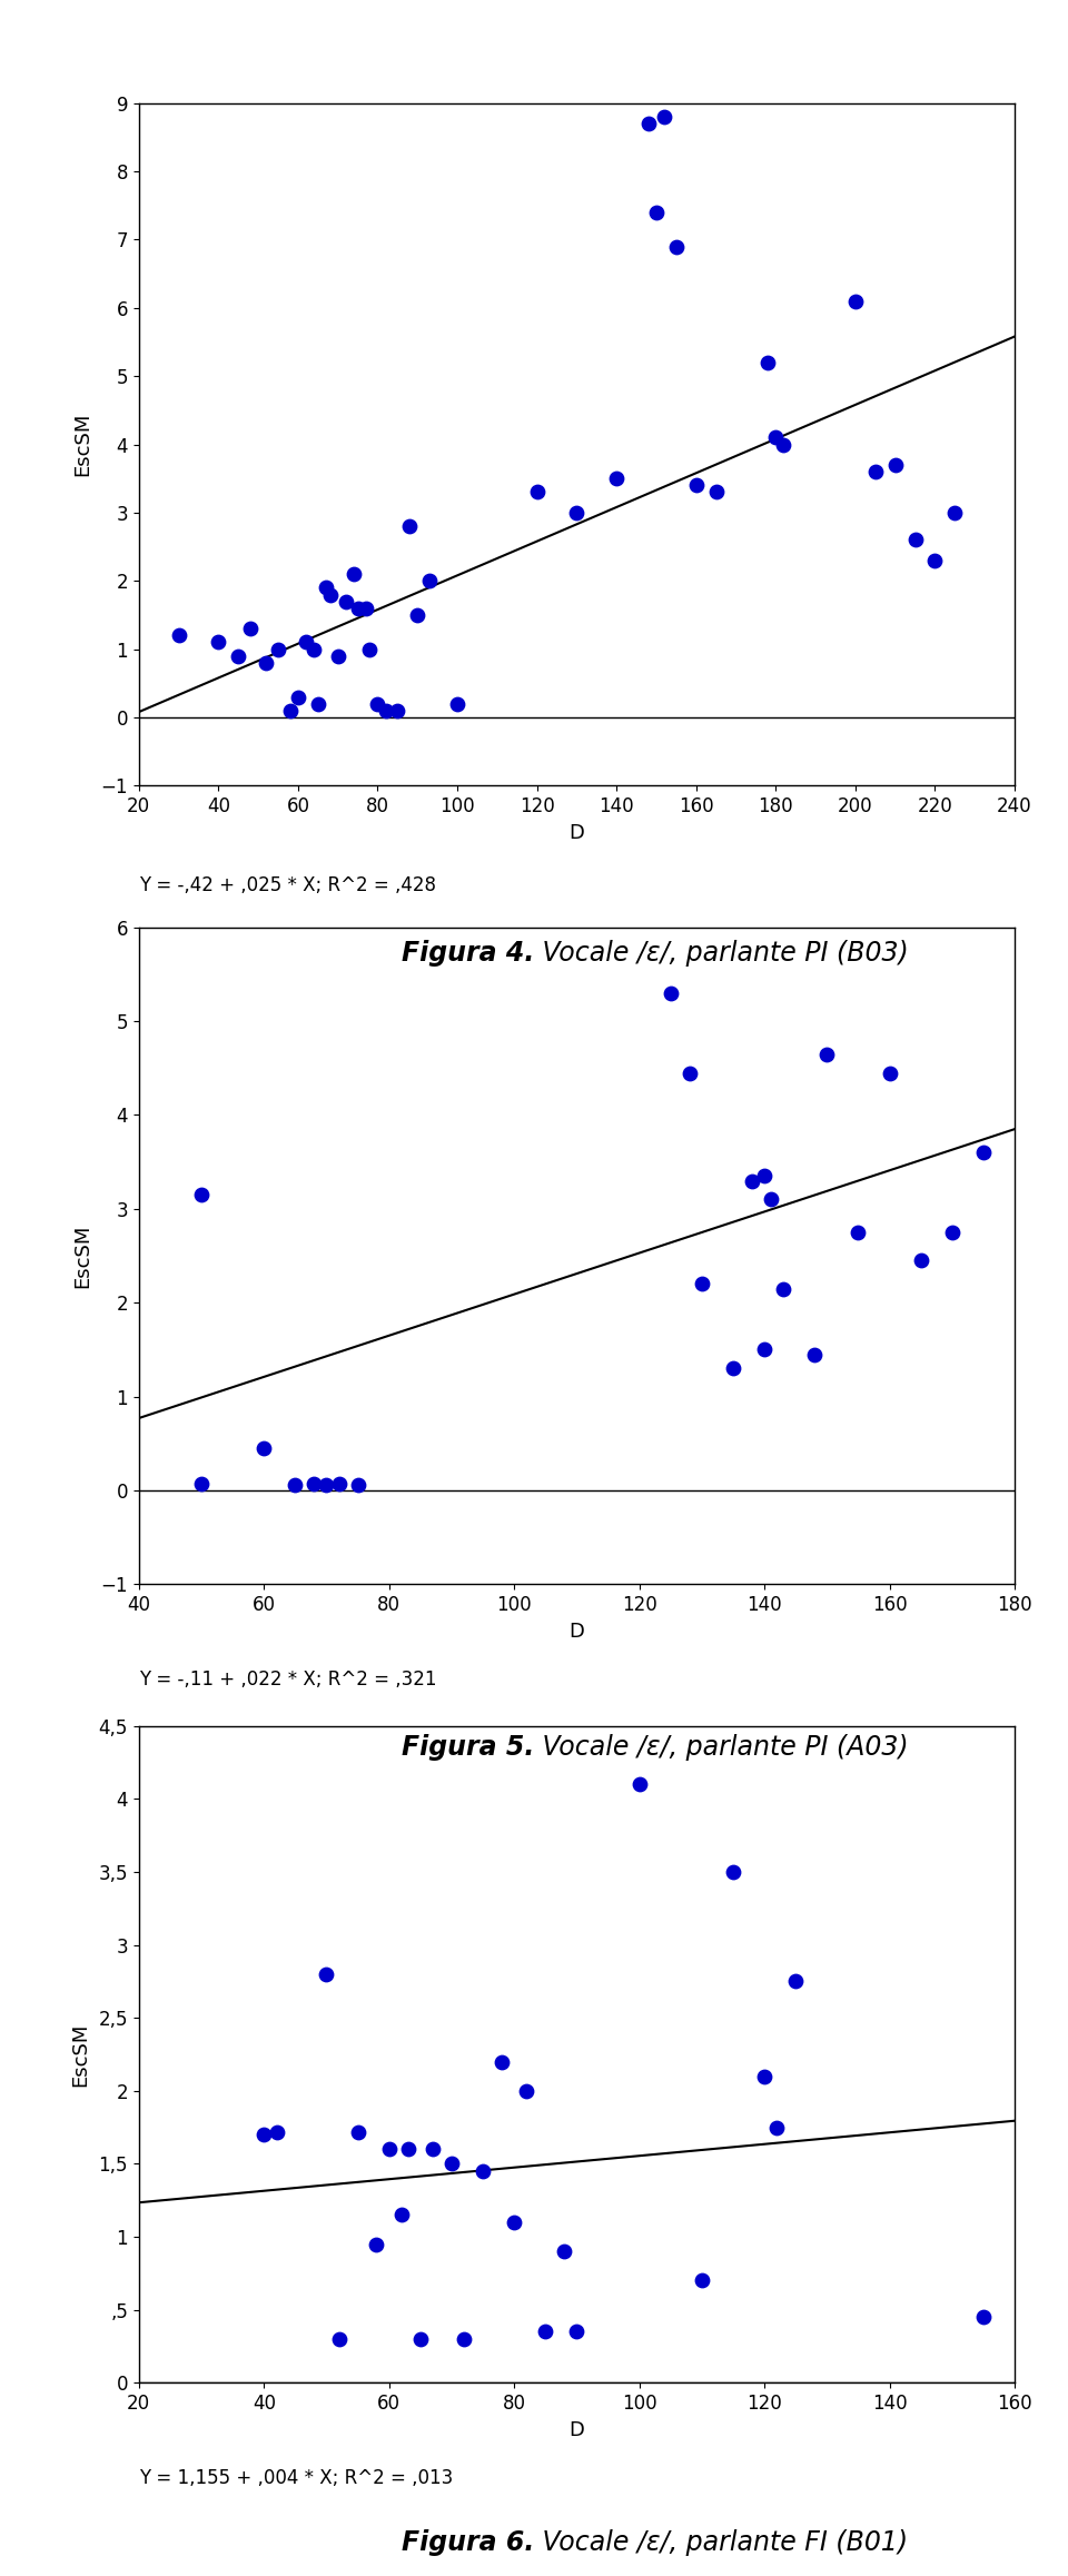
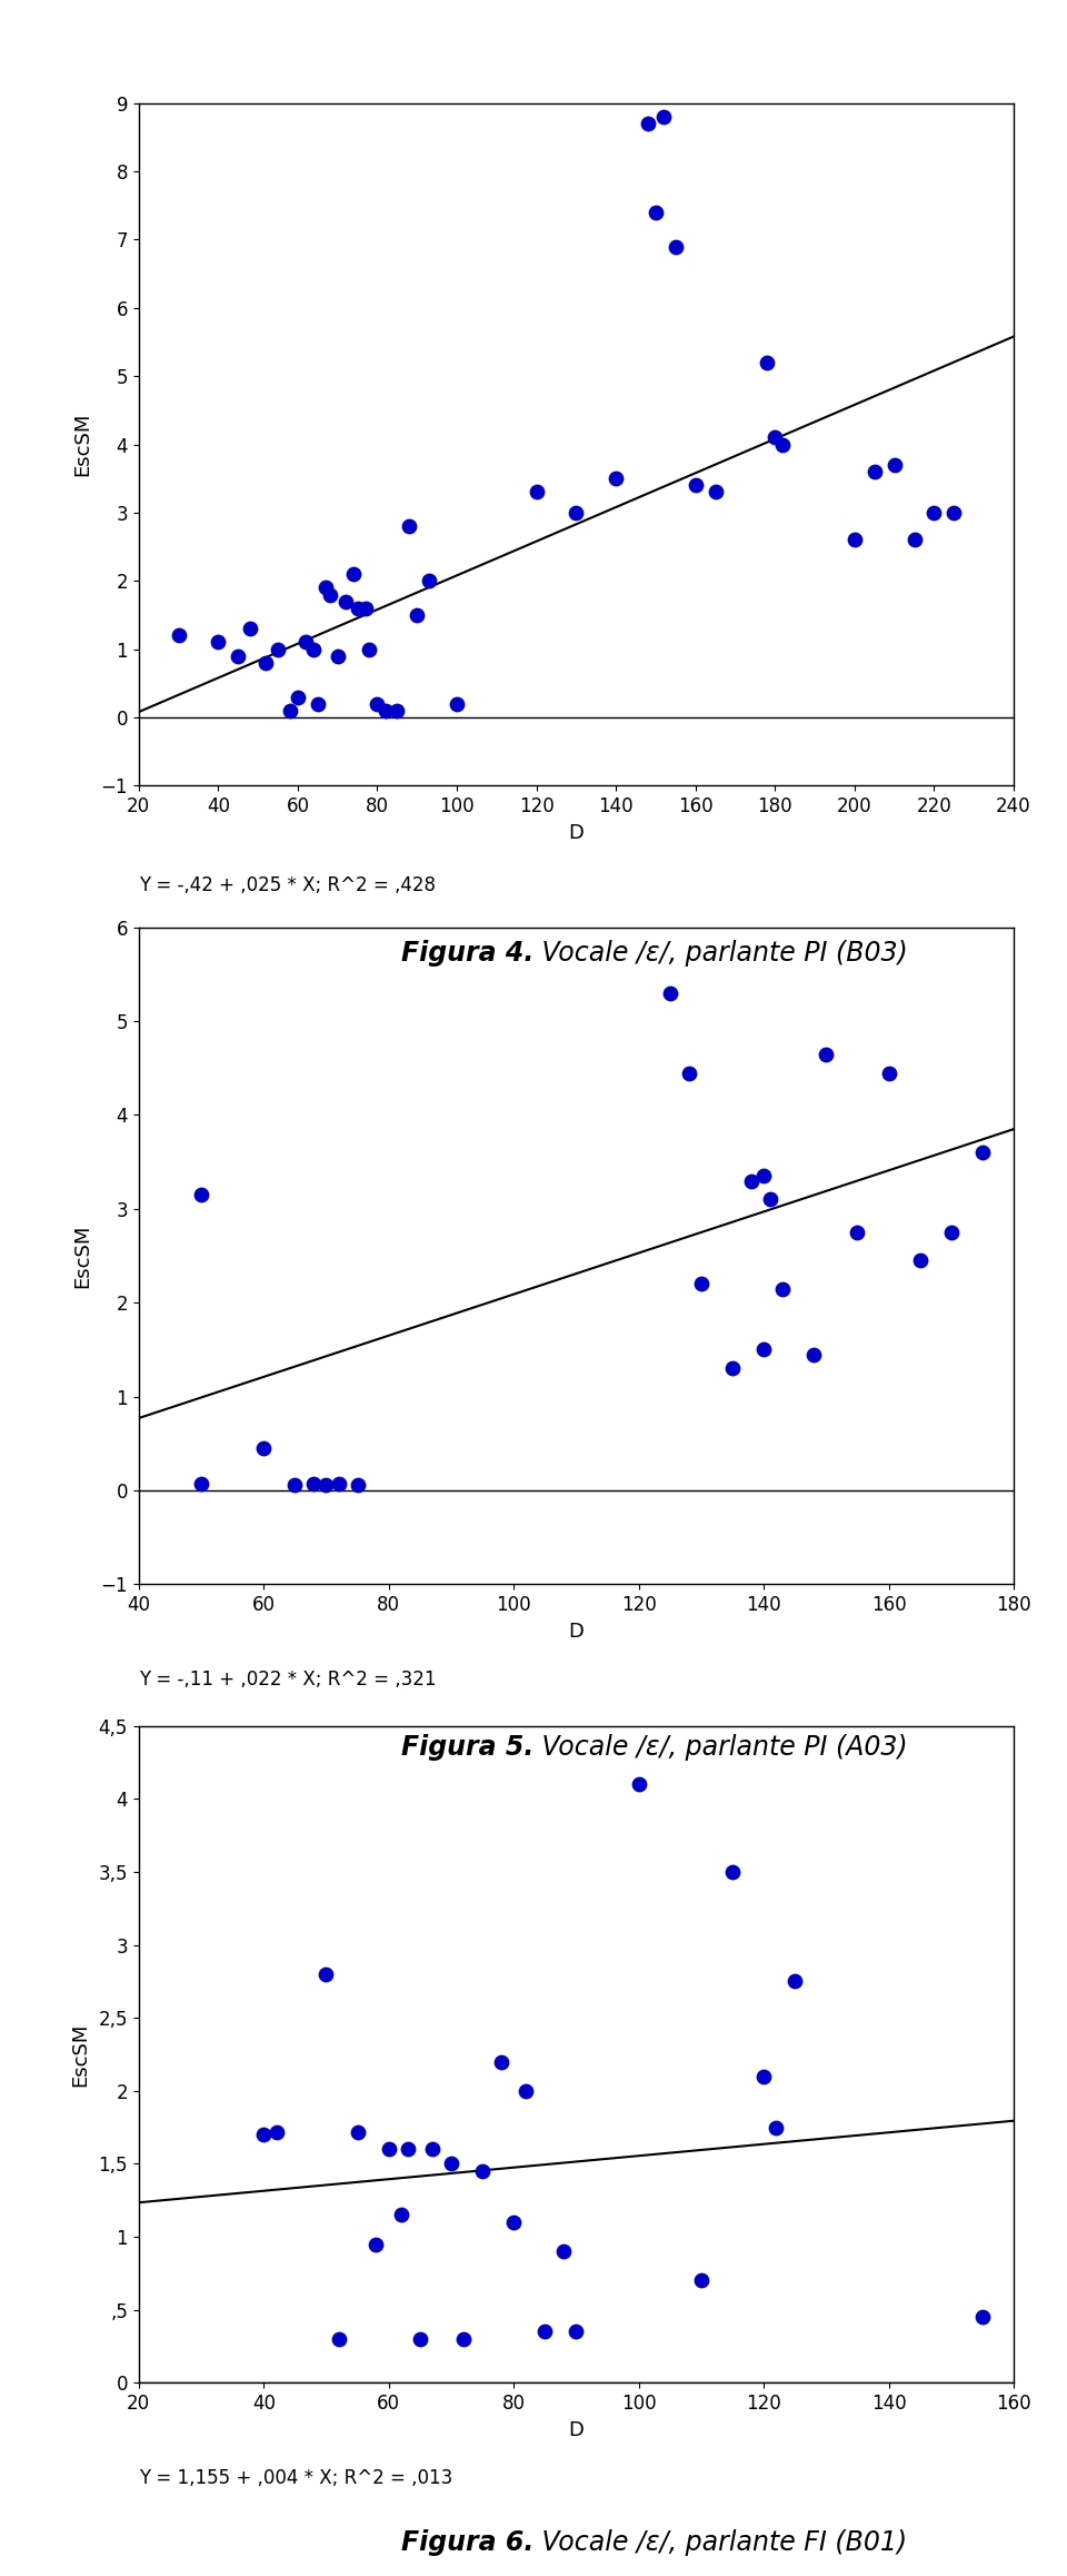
200: 6.1 -> 2.6
220: 2.3 -> 3.0
